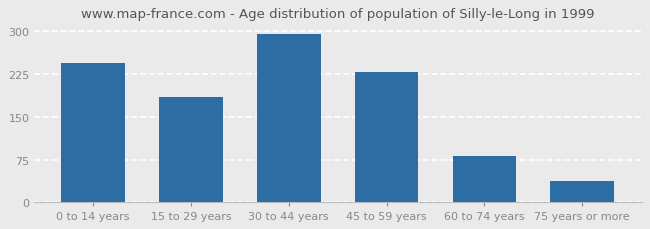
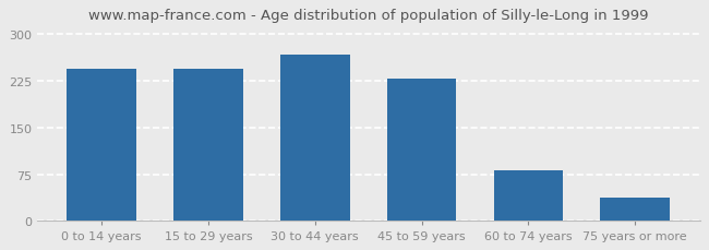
15 to 29 years: 185 -> 244
30 to 44 years: 295 -> 268
